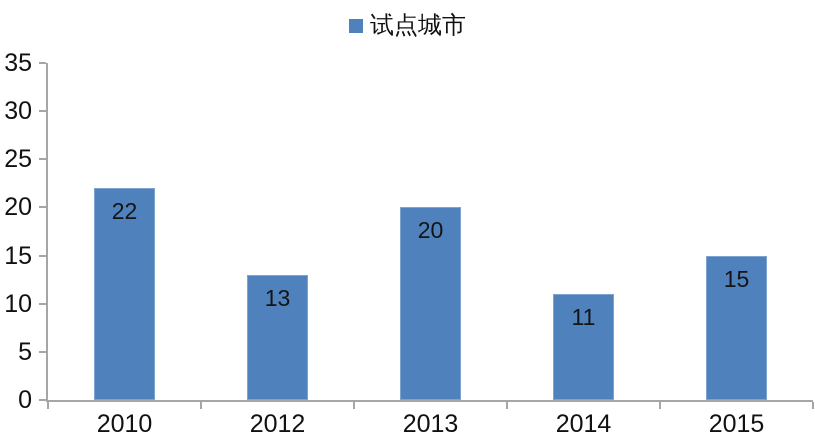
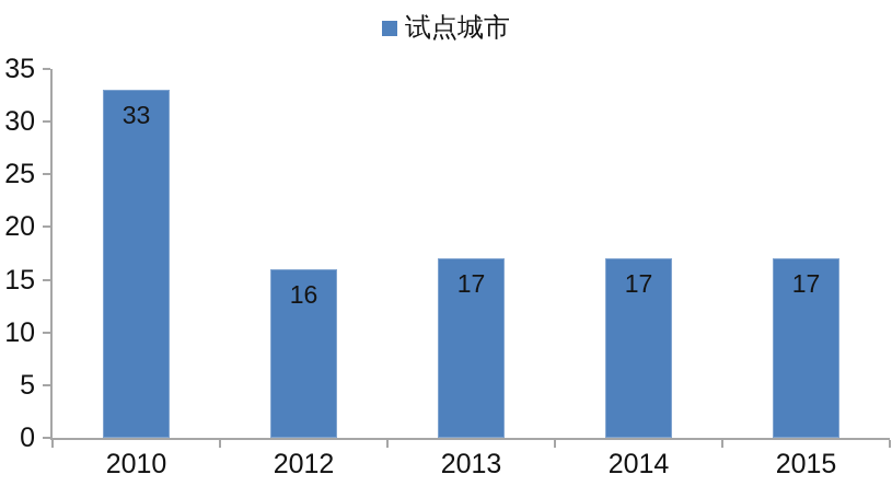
2010: 22 -> 33
2012: 13 -> 16
2013: 20 -> 17
2014: 11 -> 17
2015: 15 -> 17
